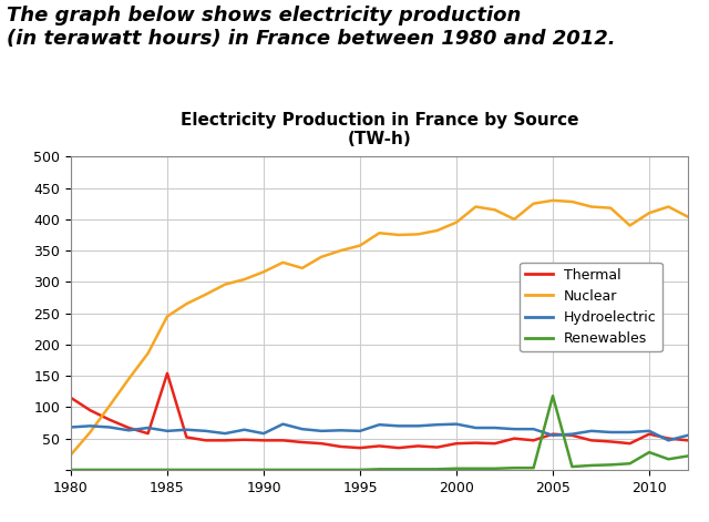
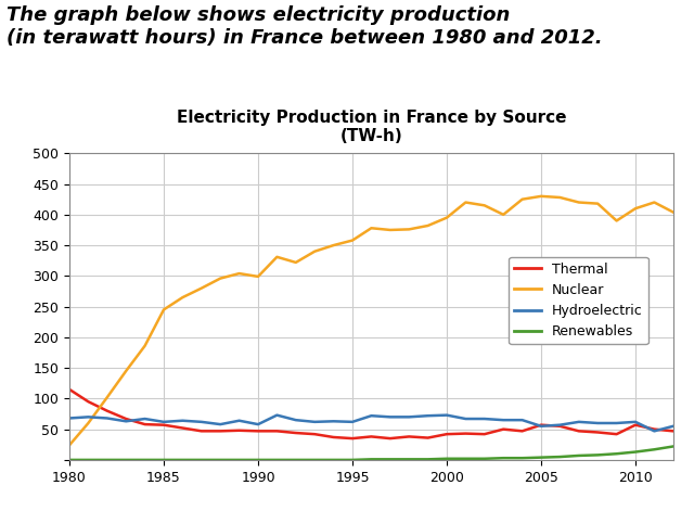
Thermal/1985: 154 -> 57
Nuclear/1990: 316 -> 299
Renewables/2005: 118 -> 4
Renewables/2010: 28 -> 13
